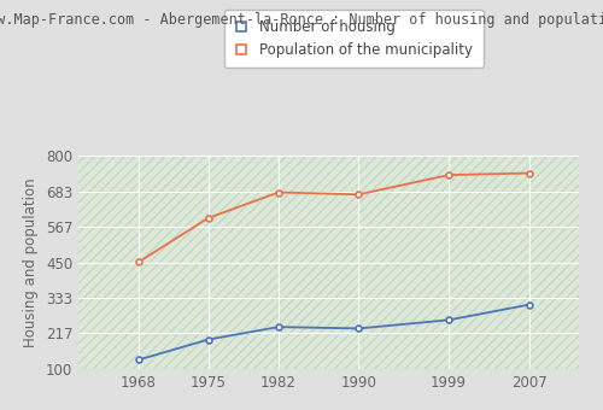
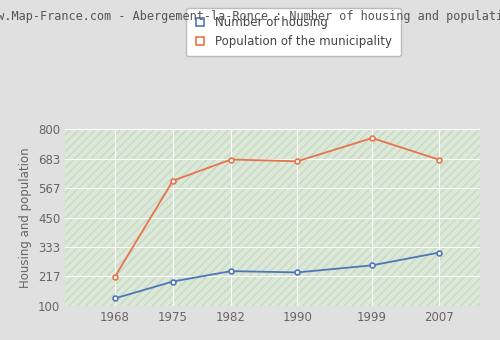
Population of the municipality/1968: 451 -> 215
Population of the municipality/1999: 737 -> 765
Population of the municipality/2007: 743 -> 680
